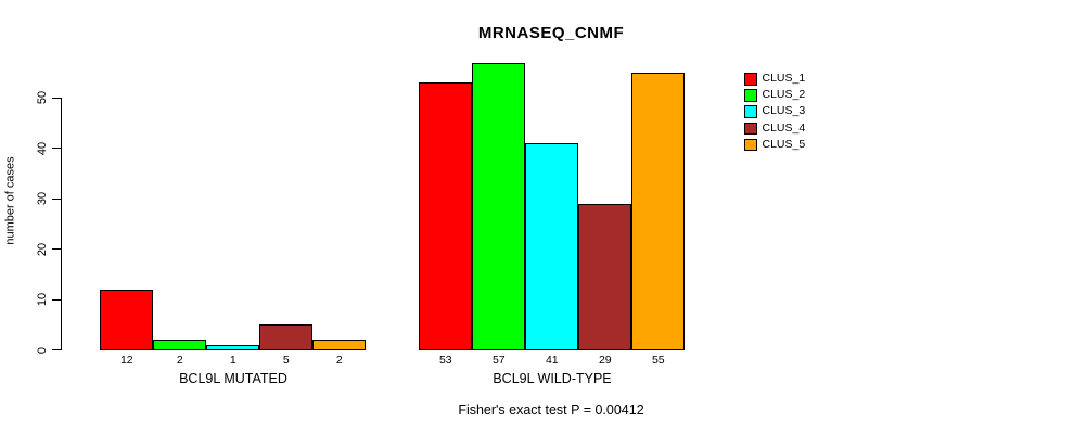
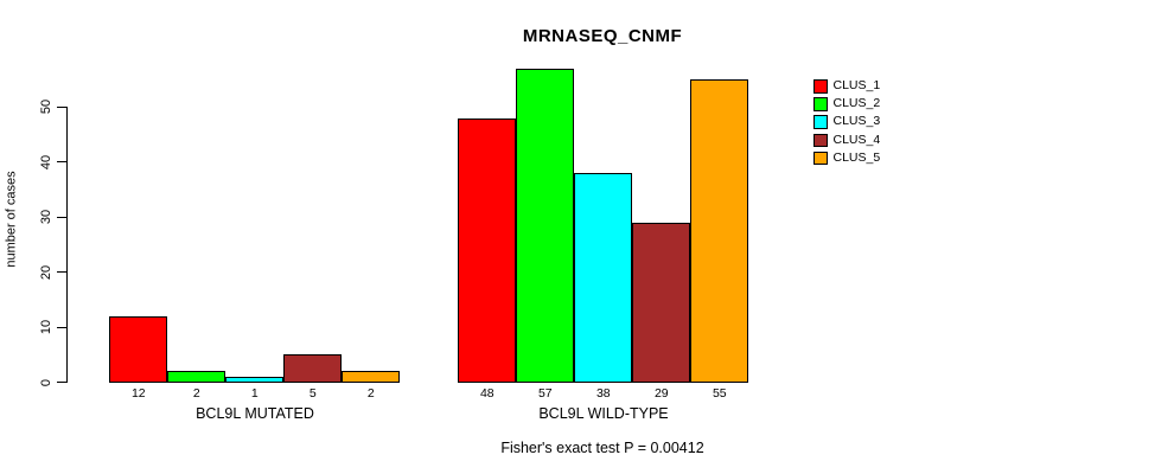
CLUS_1/BCL9L WILD-TYPE: 53 -> 48
CLUS_3/BCL9L WILD-TYPE: 41 -> 38
